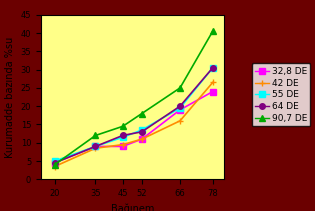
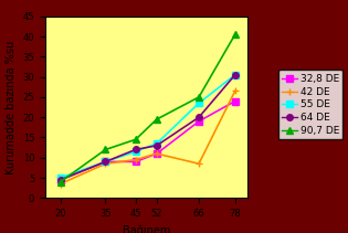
90,7 DE/52: 18.0 -> 19.5
42 DE/66: 16.0 -> 8.5
55 DE/66: 19.5 -> 23.5
